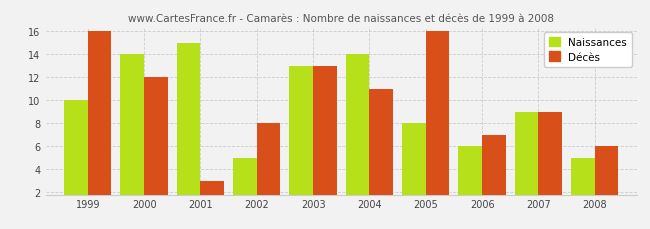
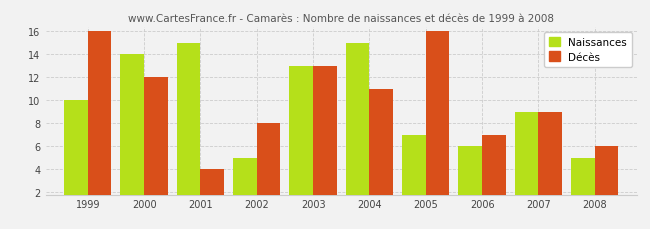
Décès/2001: 3 -> 4
Naissances/2004: 14 -> 15
Naissances/2005: 8 -> 7
